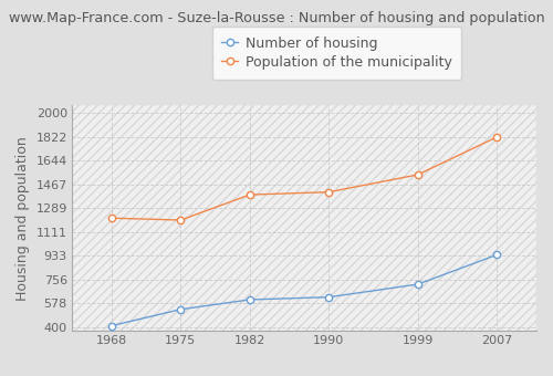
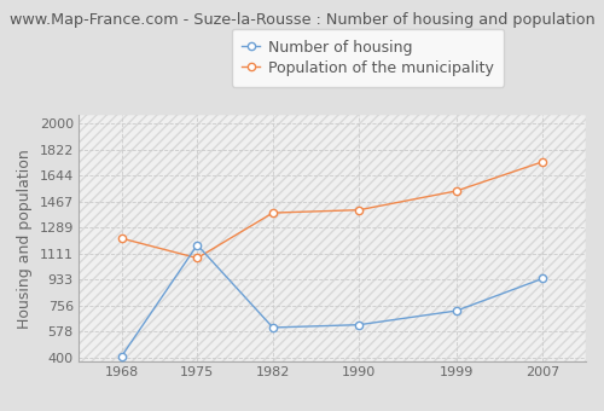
Number of housing/1975: 530 -> 1170
Population of the municipality/1975: 1200 -> 1080
Population of the municipality/2007: 1820 -> 1740
